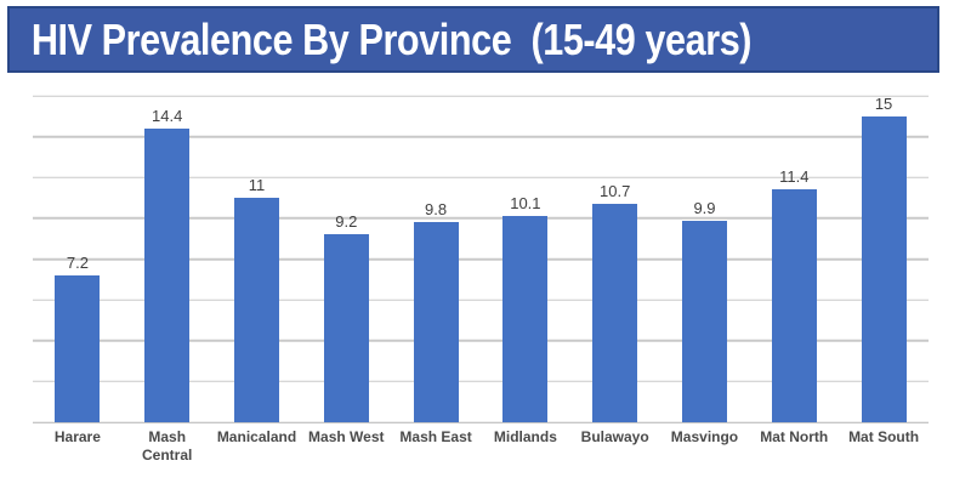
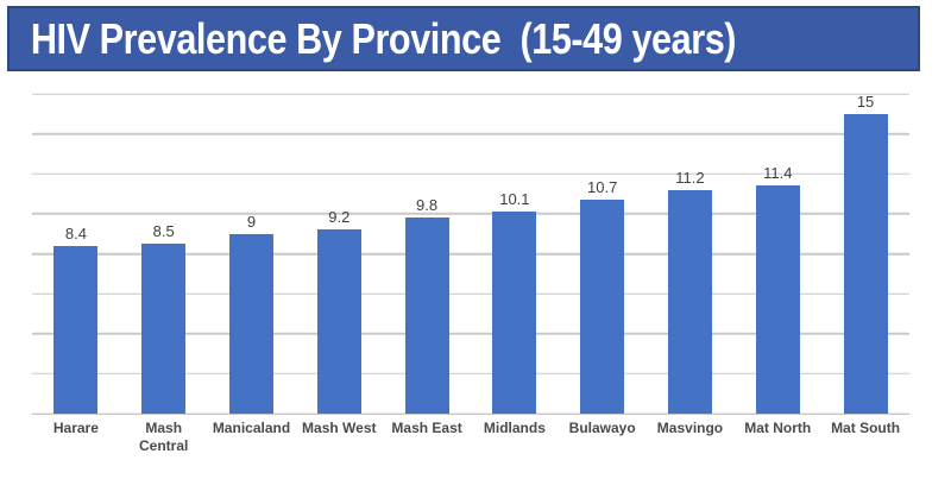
Harare: 7.2 -> 8.4
Mash Central: 14.4 -> 8.5
Manicaland: 11 -> 9
Masvingo: 9.9 -> 11.2
